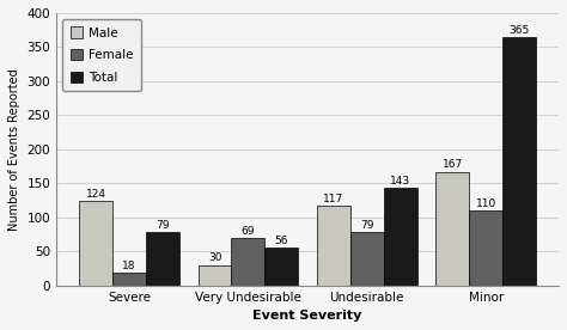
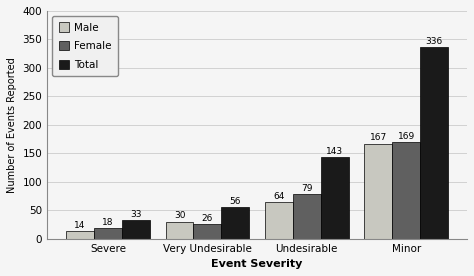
Male/Severe: 124 -> 14
Total/Severe: 79 -> 33
Female/Very Undesirable: 69 -> 26
Male/Undesirable: 117 -> 64
Female/Minor: 110 -> 169
Total/Minor: 365 -> 336
